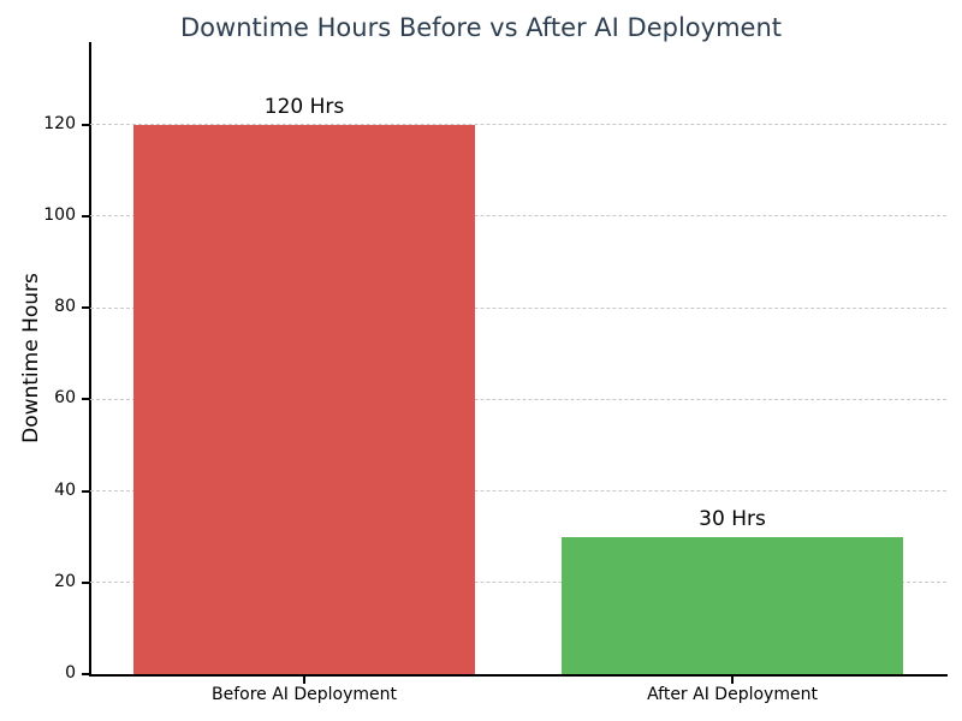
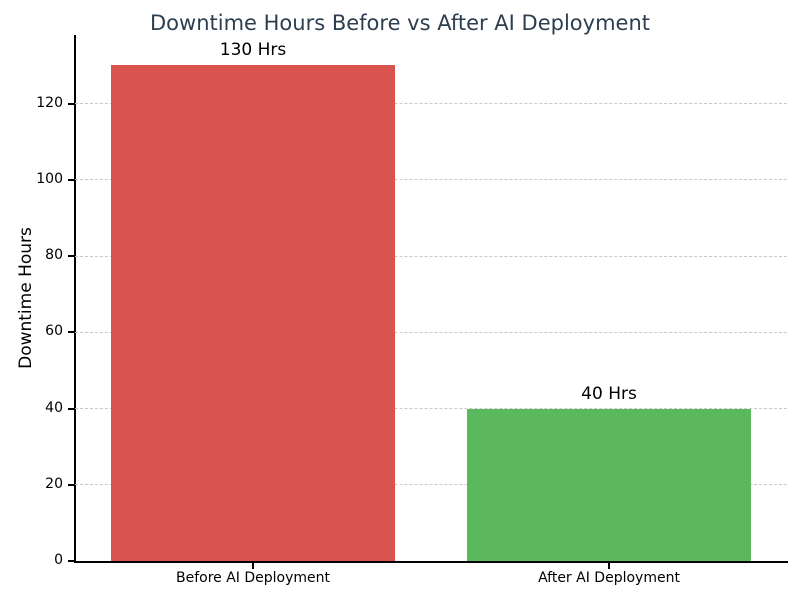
Before AI Deployment: 120 -> 130
After AI Deployment: 30 -> 40
